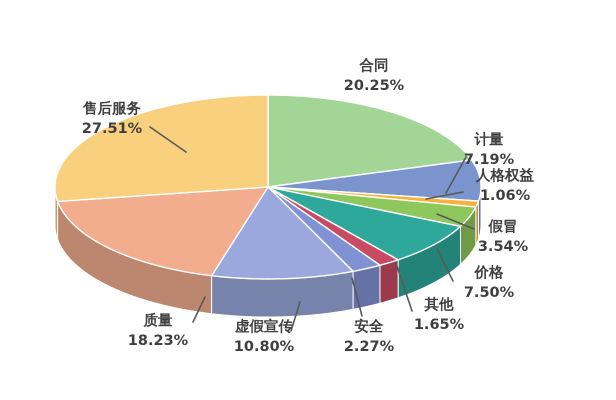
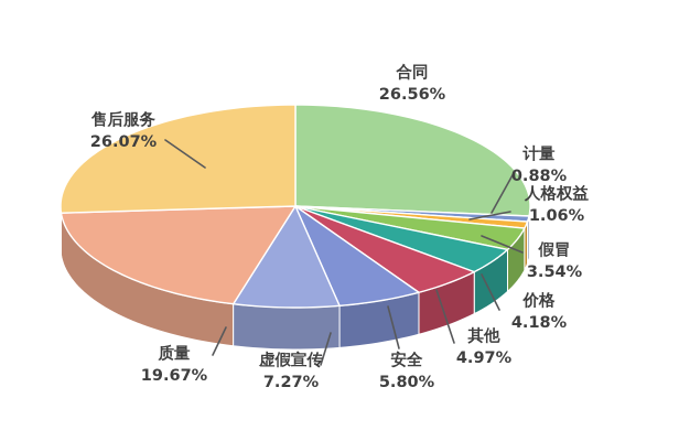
合同: 20.25% -> 26.56%
计量: 7.19% -> 0.88%
价格: 7.50% -> 4.18%
其他: 1.65% -> 4.97%
安全: 2.27% -> 5.80%
虚假宣传: 10.80% -> 7.27%
质量: 18.23% -> 19.67%
售后服务: 27.51% -> 26.07%
